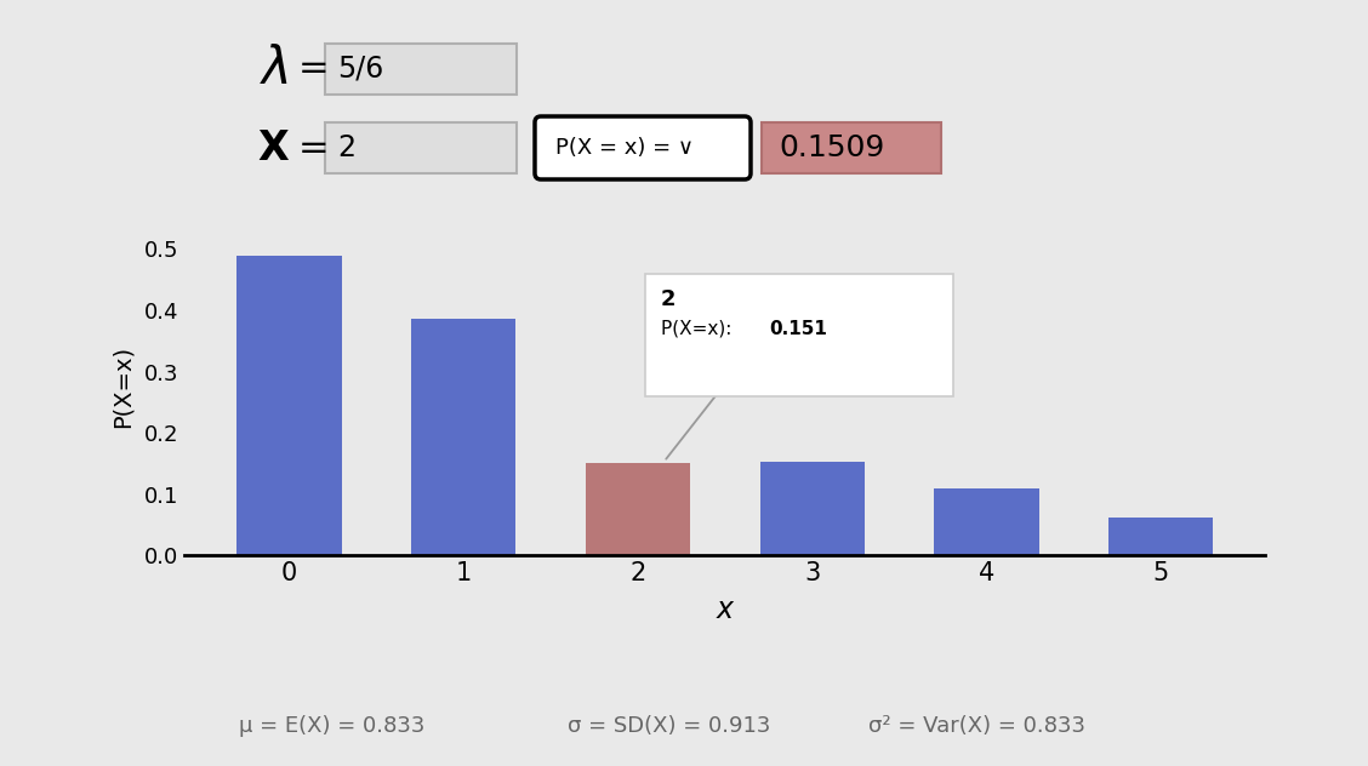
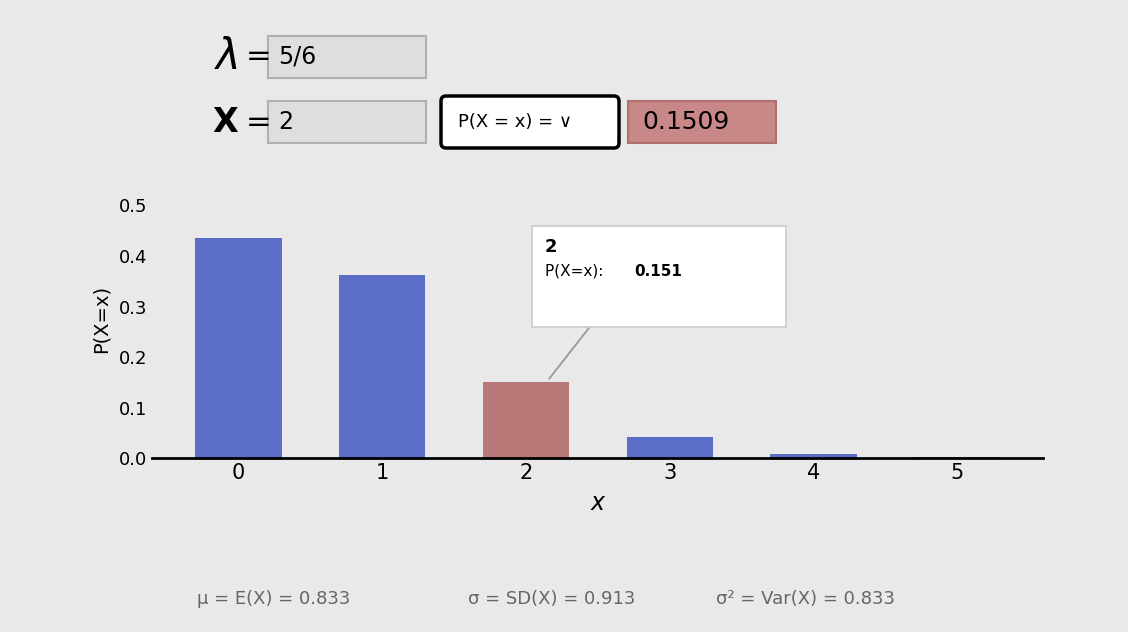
0: 0.488 -> 0.435
1: 0.386 -> 0.362
3: 0.152 -> 0.042
4: 0.110 -> 0.009
5: 0.062 -> 0.002
